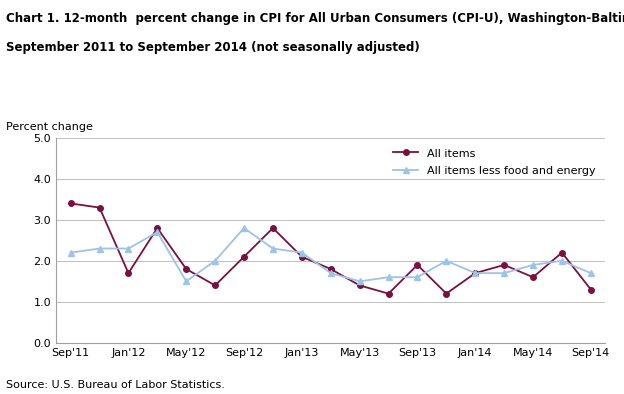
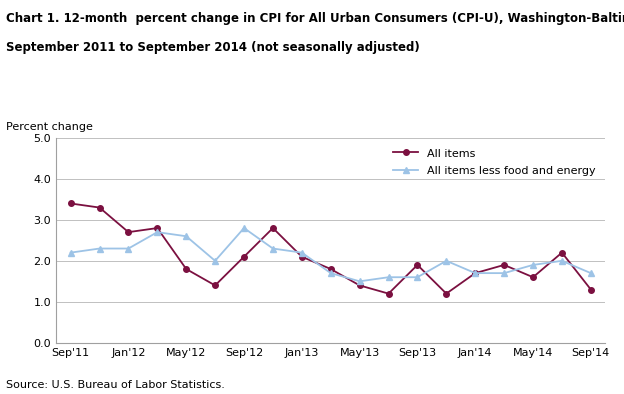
All items/Jan'12: 1.7 -> 2.7
All items less food and energy/May'12: 1.5 -> 2.6
